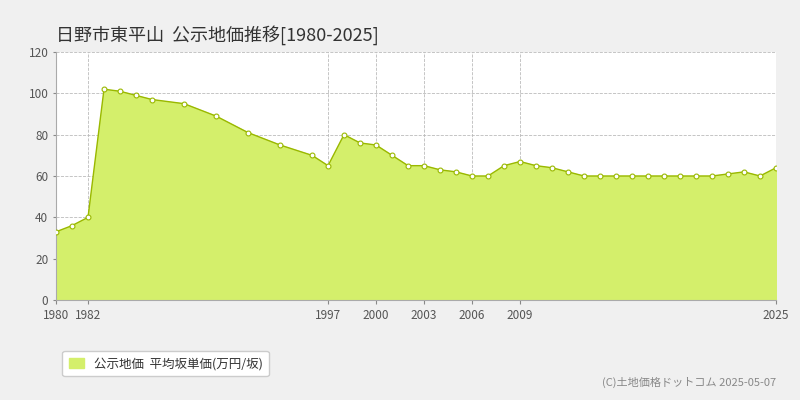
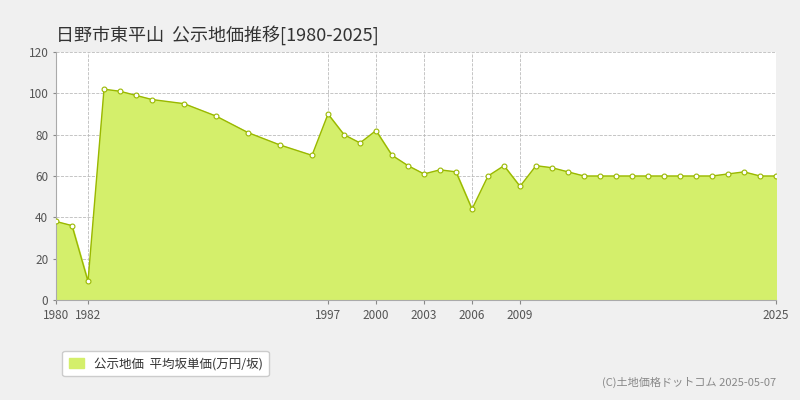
1980: 33 -> 38
1982: 40 -> 9
1997: 65 -> 90
2000: 75 -> 82
2003: 65 -> 61
2006: 60 -> 44
2009: 67 -> 55
2025: 64 -> 60
